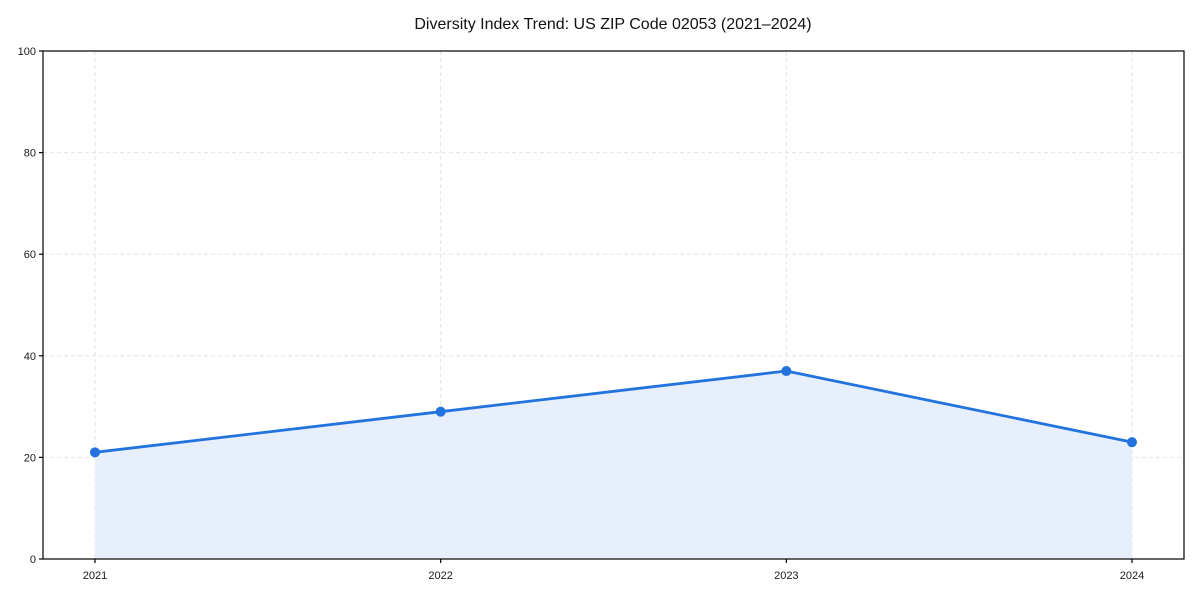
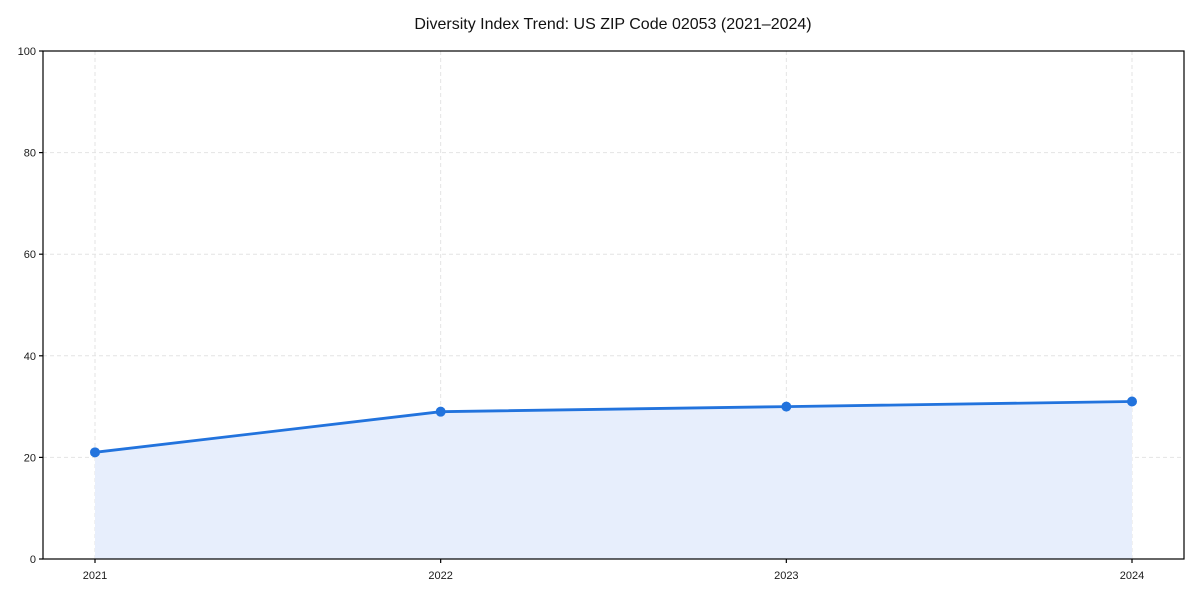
2023: 37 -> 30
2024: 23 -> 31
